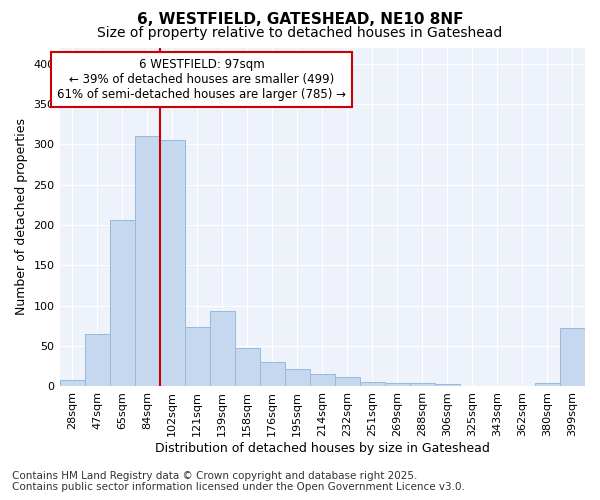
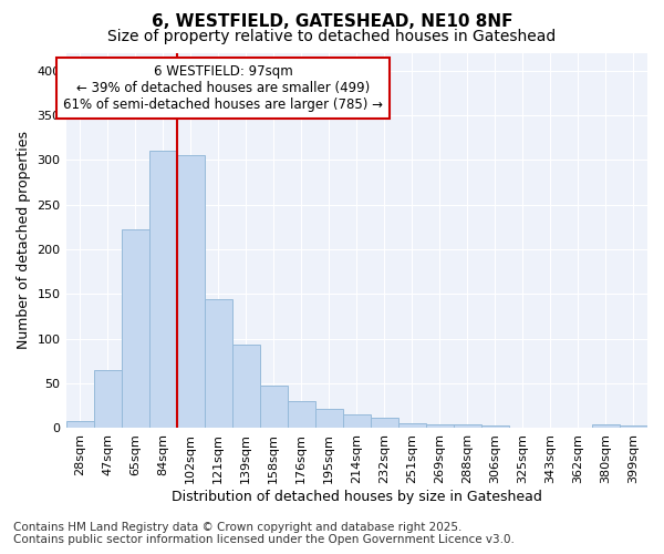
65sqm: 206 -> 222
121sqm: 74 -> 144
399sqm: 72 -> 3
